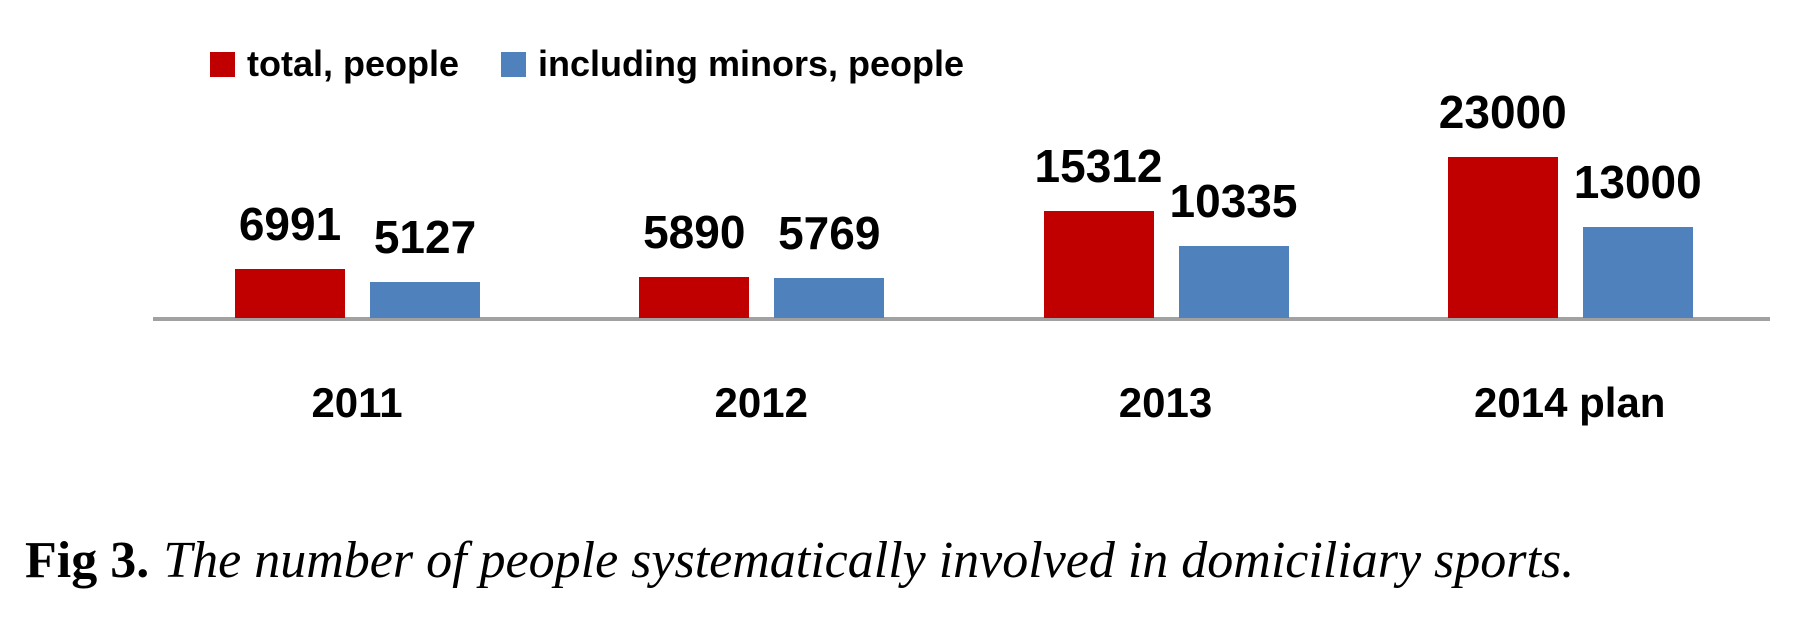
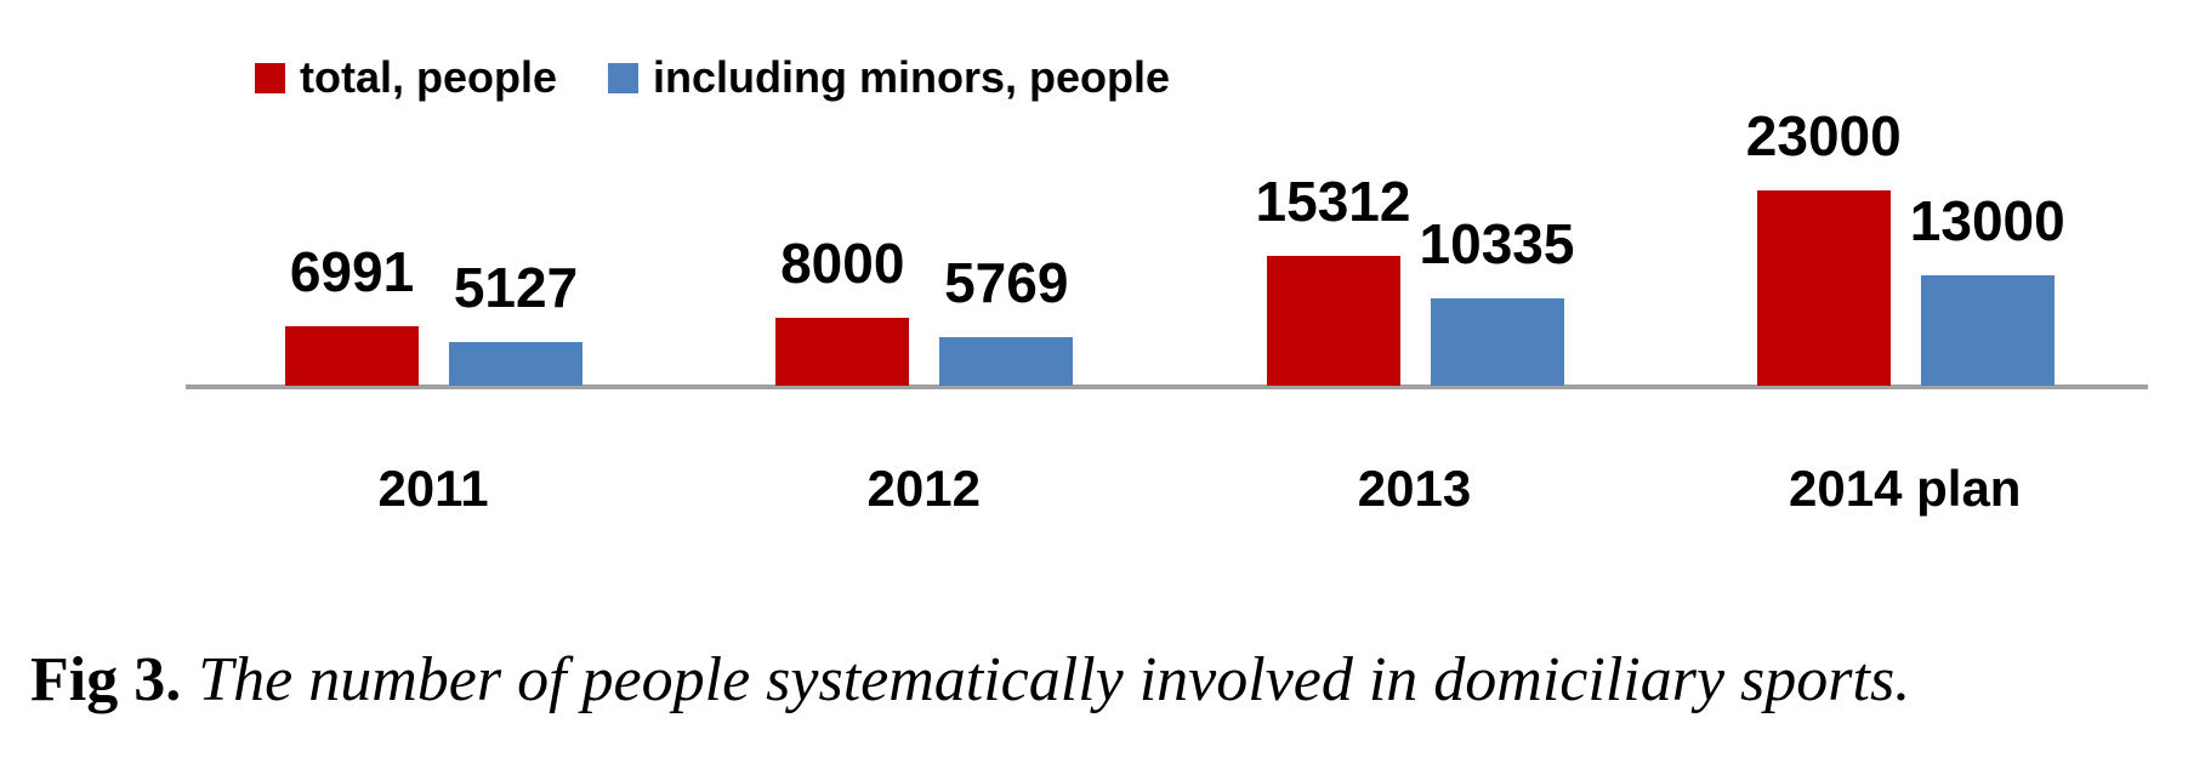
total, people/2012: 5890 -> 8000
